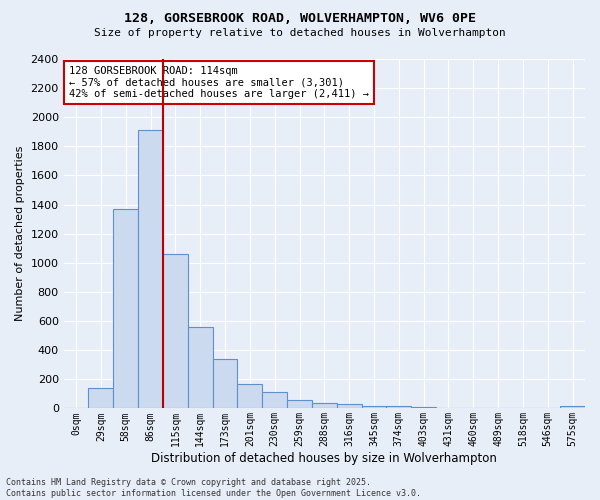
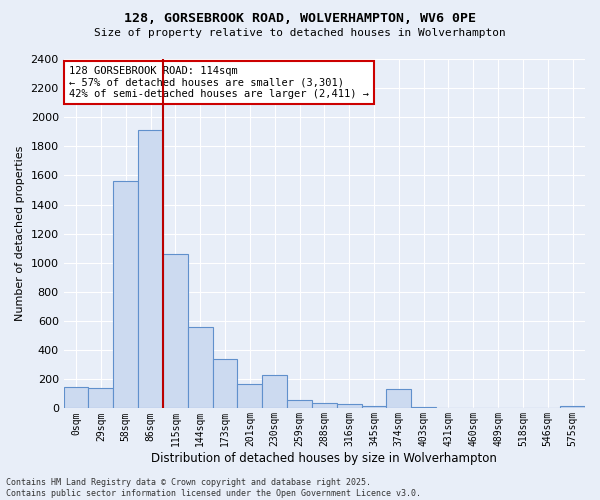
0sqm: 0 -> 150
58sqm: 1370 -> 1560
230sqm: 110 -> 230
374sqm: 20 -> 130
